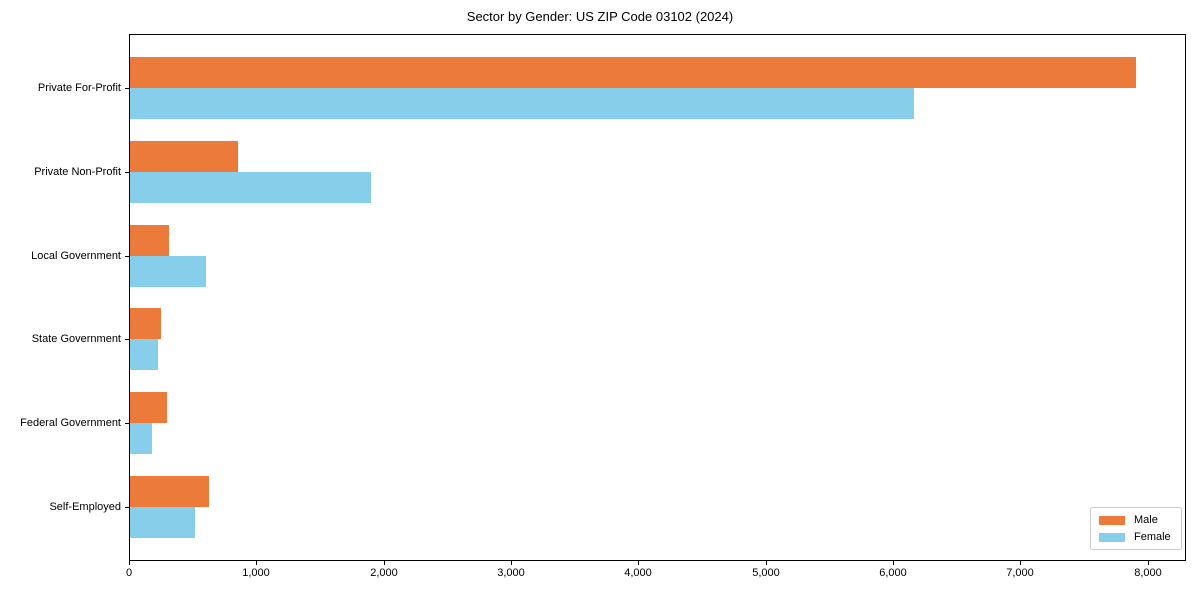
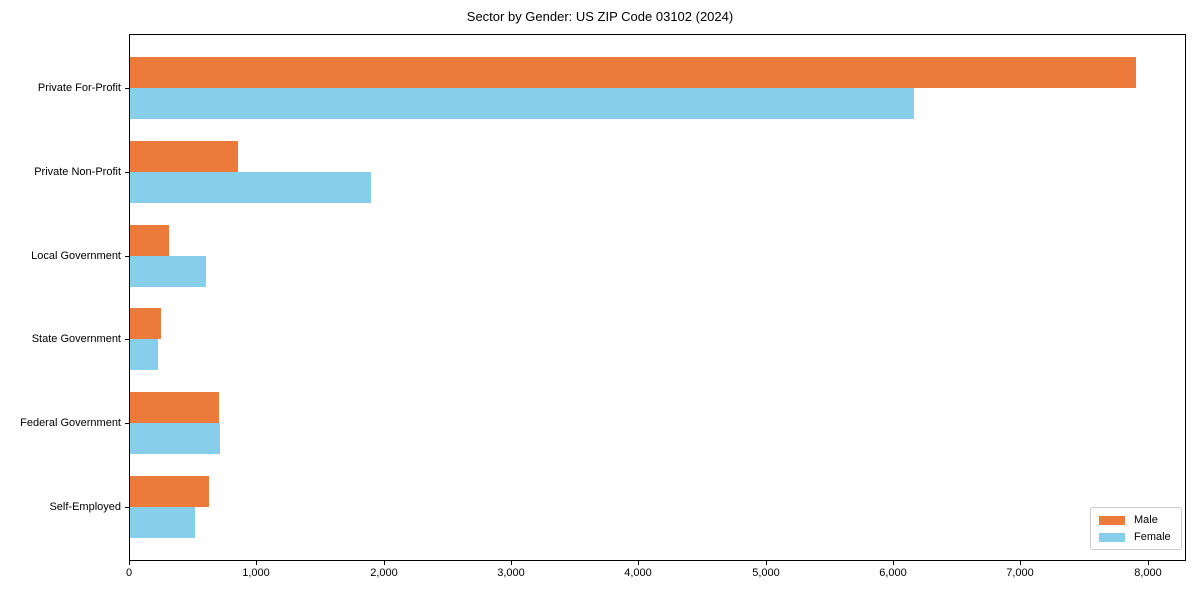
Male/Federal Government: 290 -> 700
Female/Federal Government: 170 -> 710
